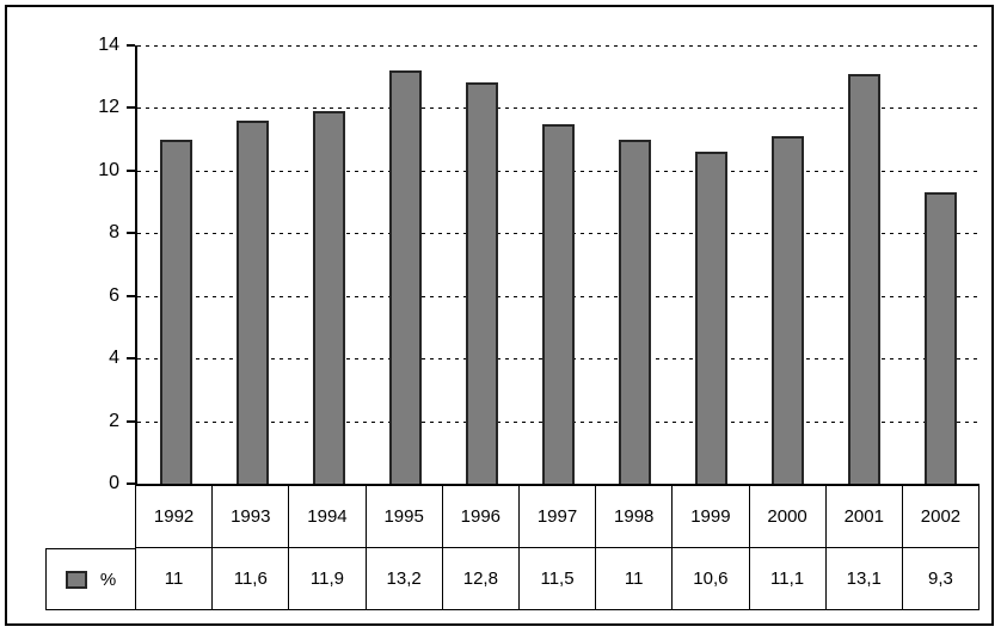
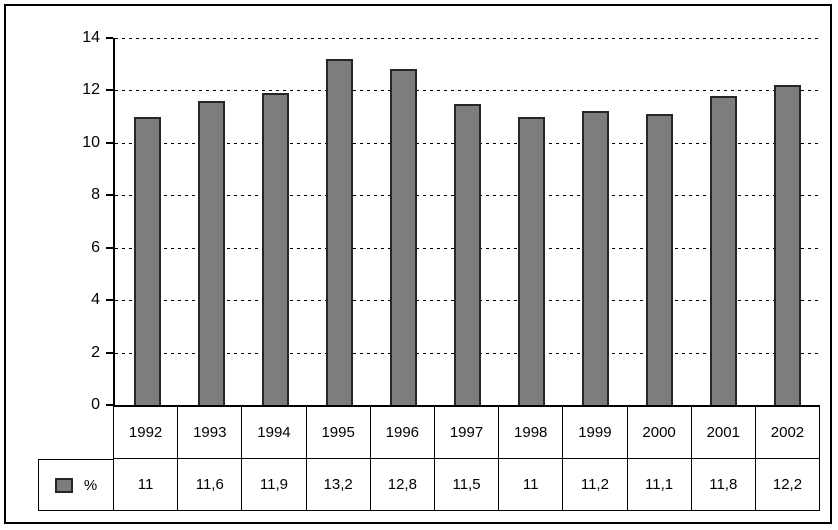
1999: 10,6 -> 11,2
2001: 13,1 -> 11,8
2002: 9,3 -> 12,2
